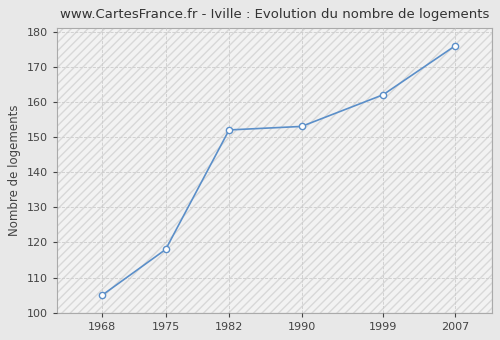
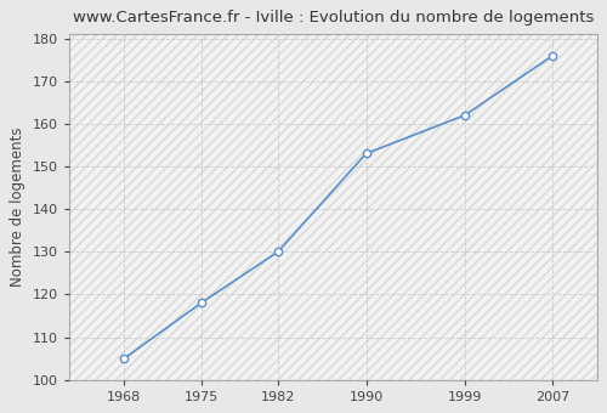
1982: 152 -> 130
